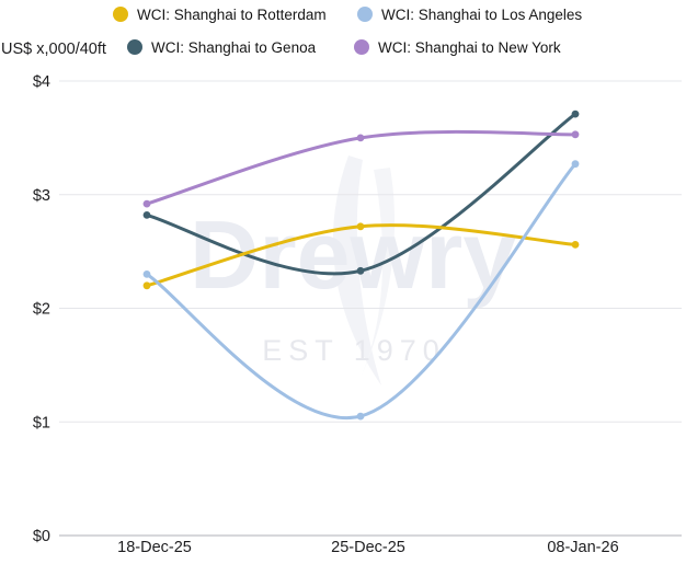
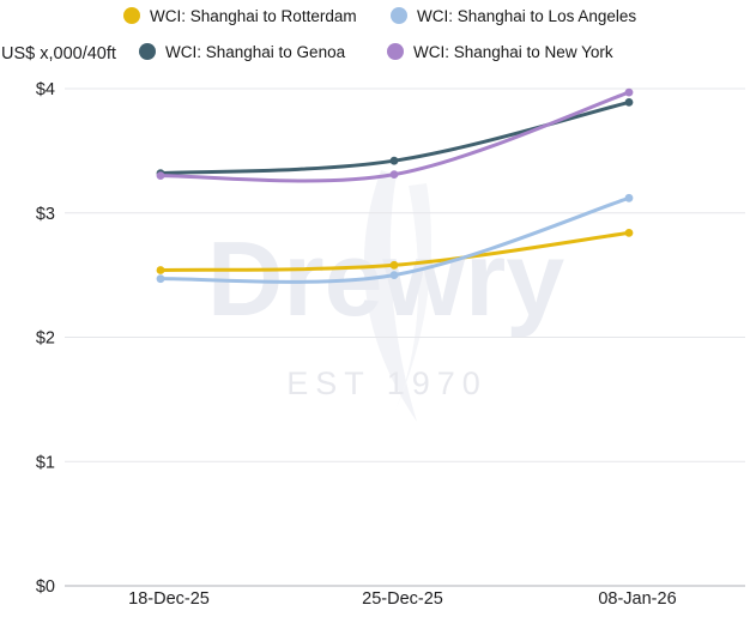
WCI: Shanghai to Rotterdam/18-Dec-25: $2.20 -> $2.54
WCI: Shanghai to Los Angeles/18-Dec-25: $2.30 -> $2.47
WCI: Shanghai to Genoa/18-Dec-25: $2.82 -> $3.32
WCI: Shanghai to New York/18-Dec-25: $2.92 -> $3.30
WCI: Shanghai to Rotterdam/25-Dec-25: $2.72 -> $2.58
WCI: Shanghai to Los Angeles/25-Dec-25: $1.05 -> $2.50
WCI: Shanghai to Genoa/25-Dec-25: $2.33 -> $3.42
WCI: Shanghai to New York/25-Dec-25: $3.50 -> $3.31
WCI: Shanghai to Rotterdam/08-Jan-26: $2.56 -> $2.84
WCI: Shanghai to Los Angeles/08-Jan-26: $3.27 -> $3.12
WCI: Shanghai to Genoa/08-Jan-26: $3.71 -> $3.89
WCI: Shanghai to New York/08-Jan-26: $3.53 -> $3.97
